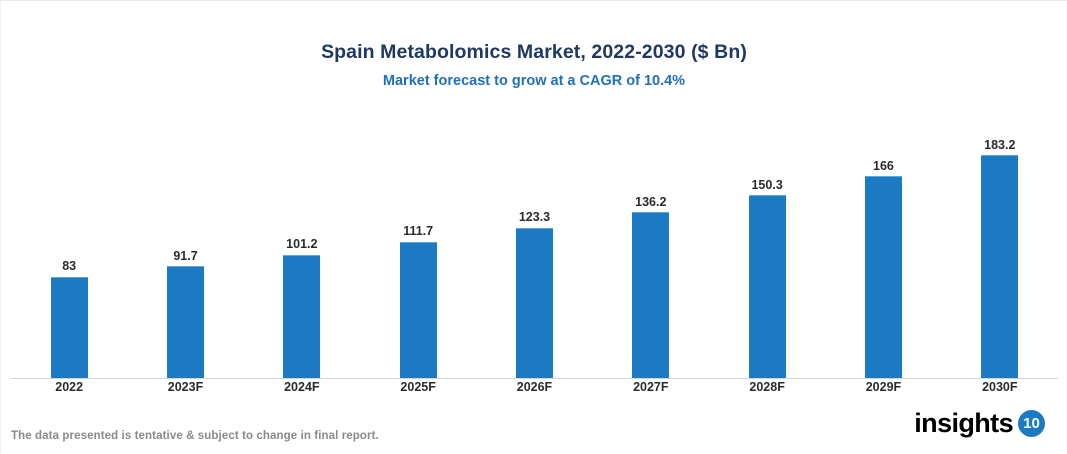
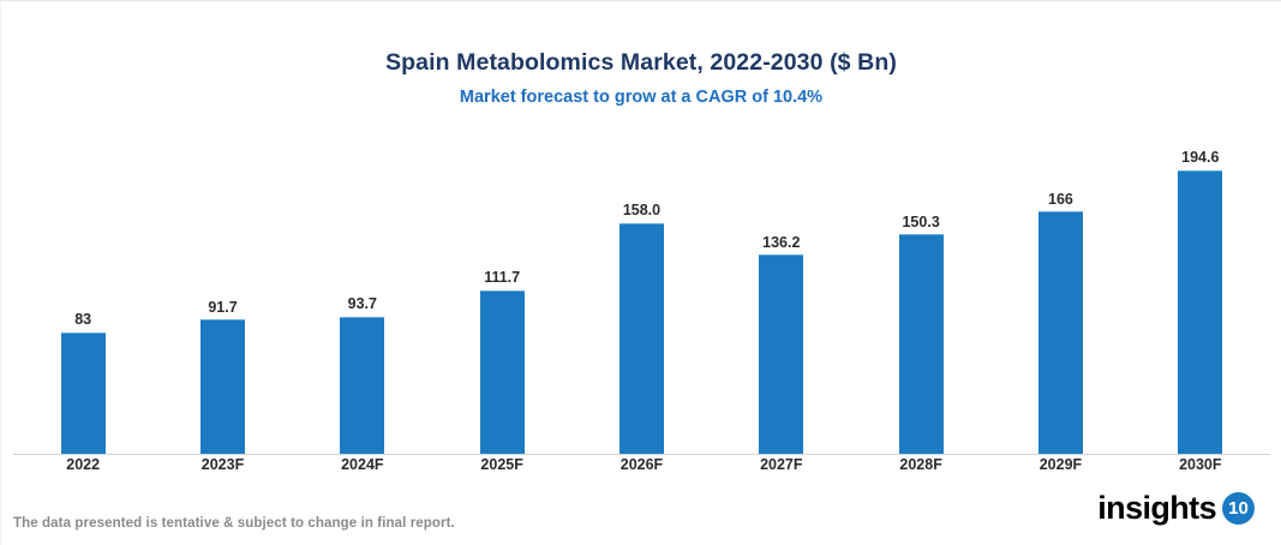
2024F: 101.2 -> 93.7
2026F: 123.3 -> 158.0
2030F: 183.2 -> 194.6
